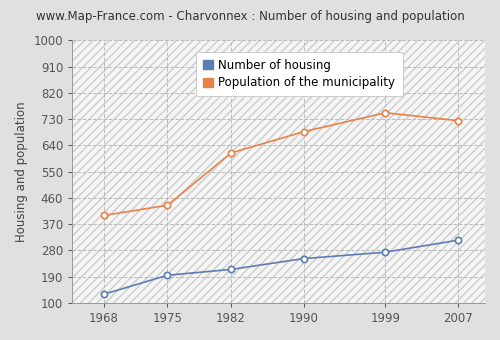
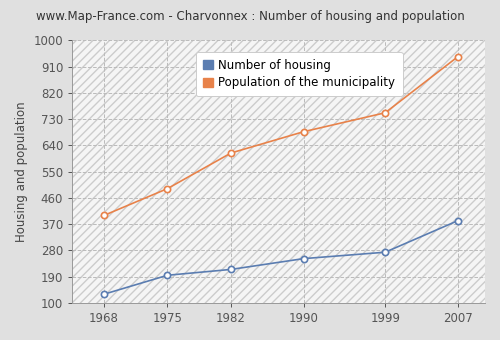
Population of the municipality/1975: 435 -> 492
Number of housing/2007: 315 -> 382
Population of the municipality/2007: 725 -> 944
